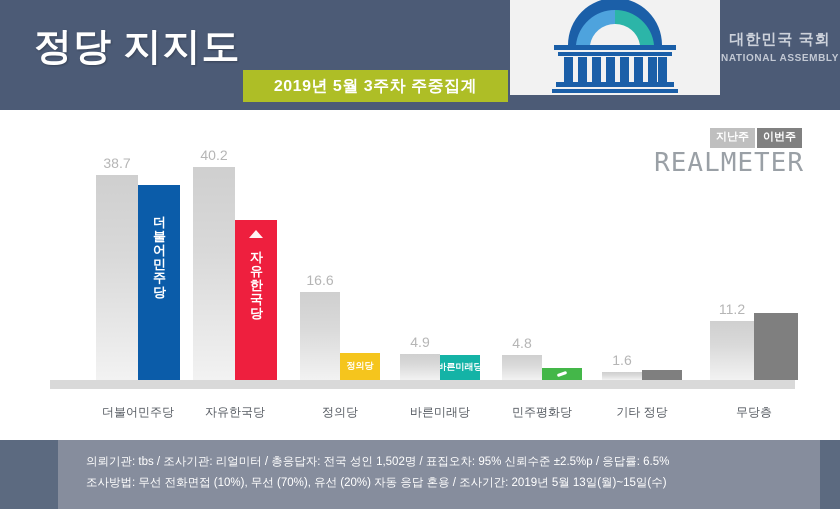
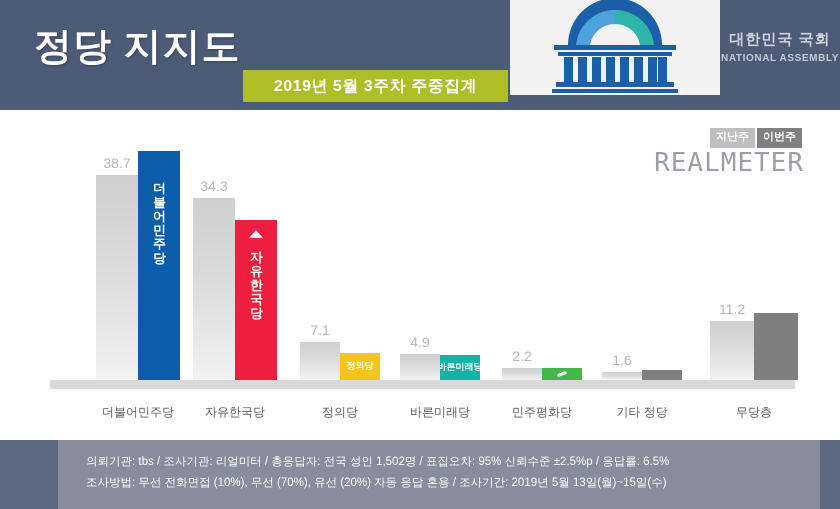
이번주/더불어민주당: 36.8 -> 43.3
지난주/자유한국당: 40.2 -> 34.3
지난주/정의당: 16.6 -> 7.1
지난주/민주평화당: 4.8 -> 2.2
